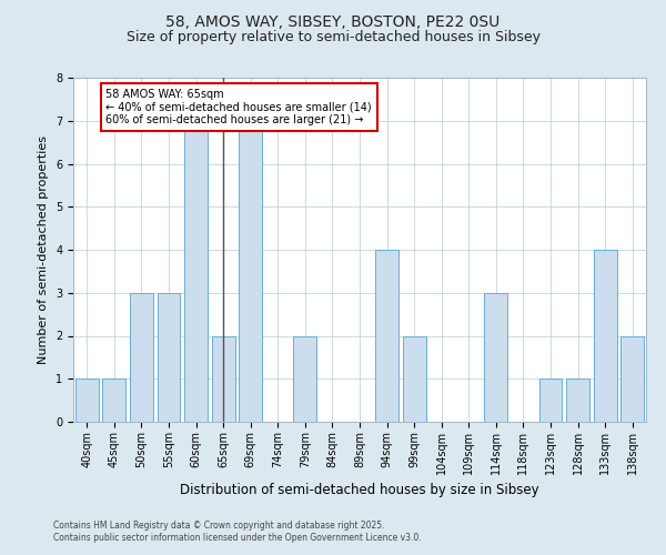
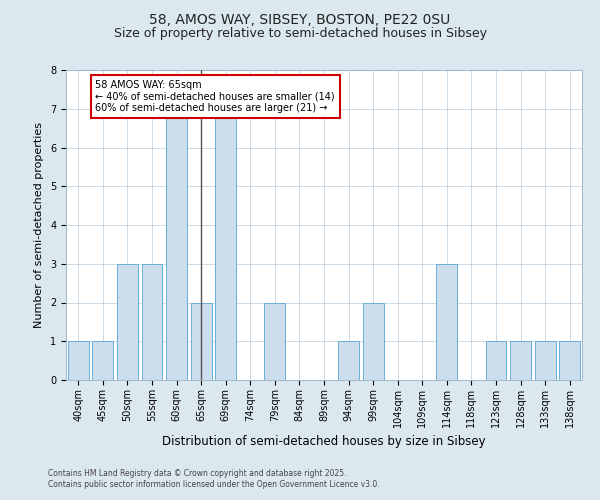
94sqm: 4 -> 1
133sqm: 4 -> 1
138sqm: 2 -> 1
